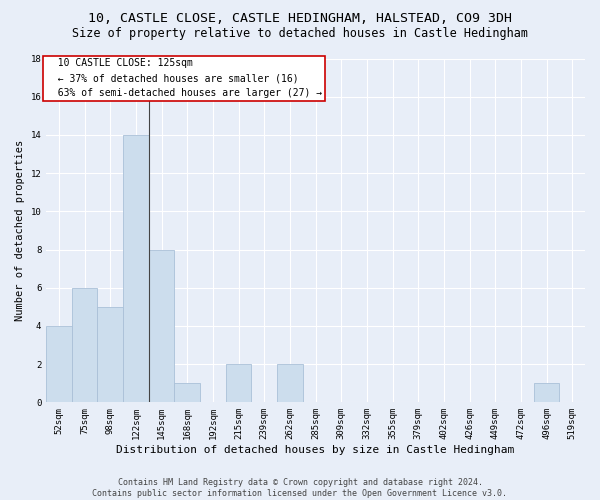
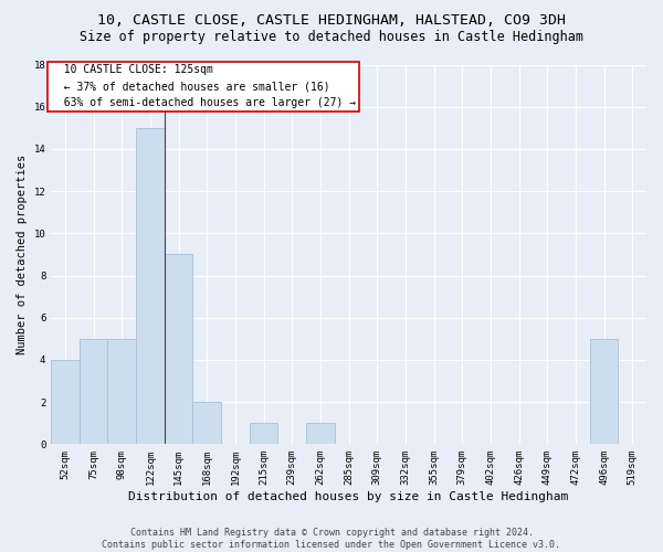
75sqm: 6 -> 5
122sqm: 14 -> 15
145sqm: 8 -> 9
168sqm: 1 -> 2
215sqm: 2 -> 1
262sqm: 2 -> 1
496sqm: 1 -> 5
